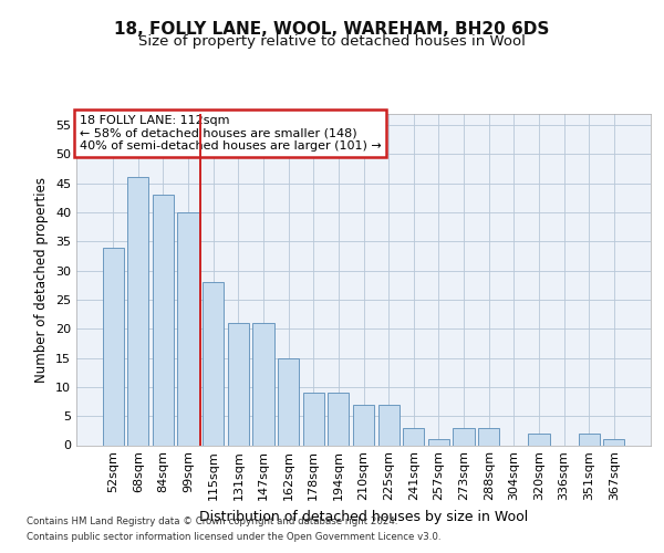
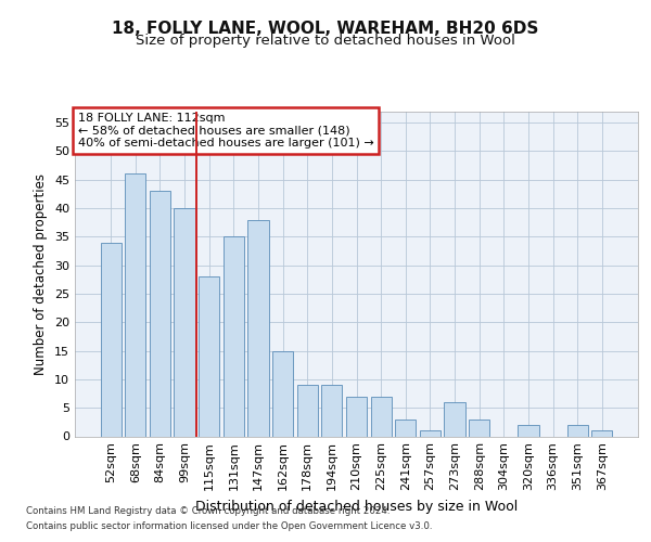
131sqm: 21 -> 35
147sqm: 21 -> 38
273sqm: 3 -> 6
